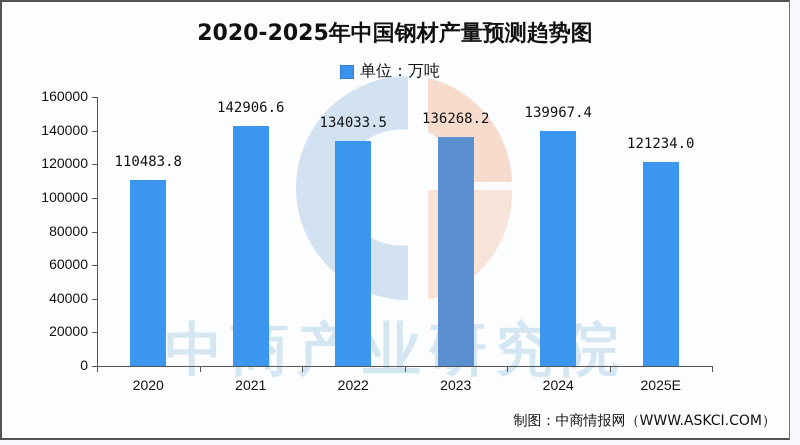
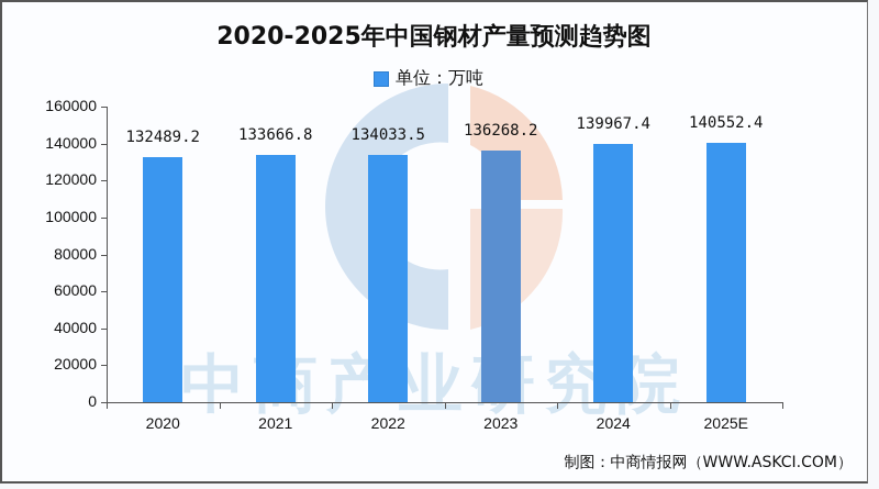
2020: 110483.8 -> 132489.2
2021: 142906.6 -> 133666.8
2025E: 121234.0 -> 140552.4
